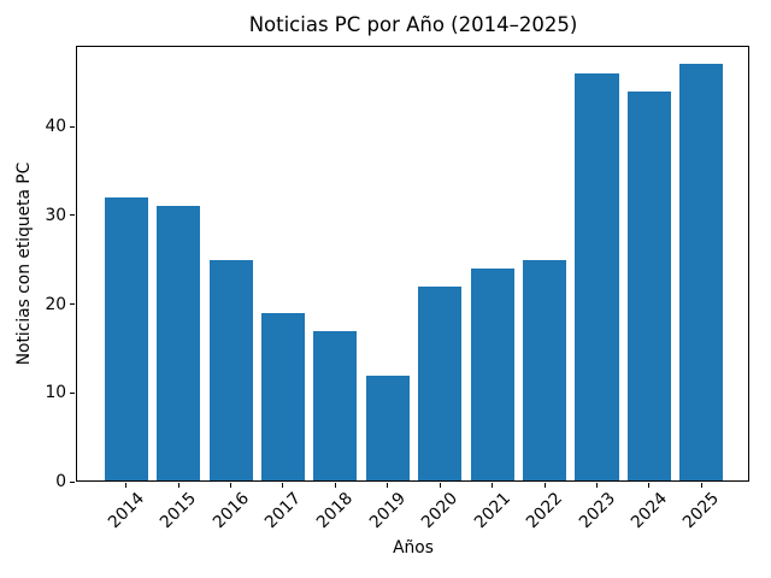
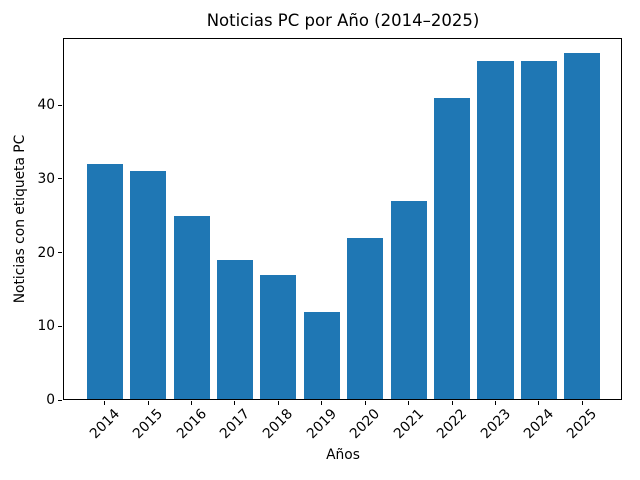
2021: 24 -> 27
2022: 25 -> 41
2024: 44 -> 46
